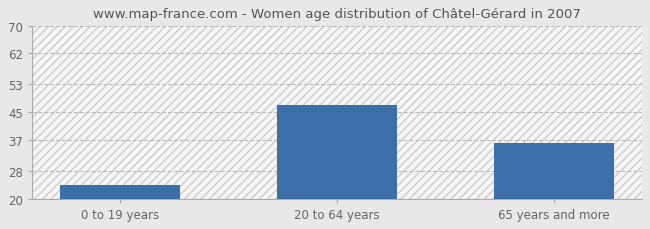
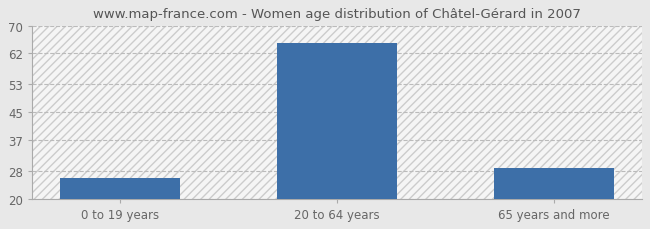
0 to 19 years: 24 -> 26
20 to 64 years: 47 -> 65
65 years and more: 36 -> 29
